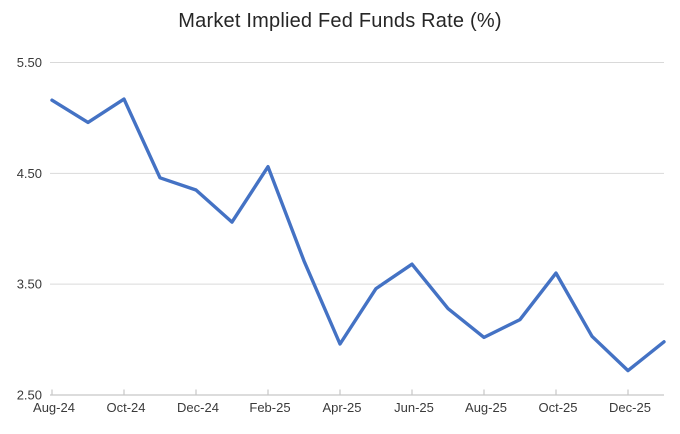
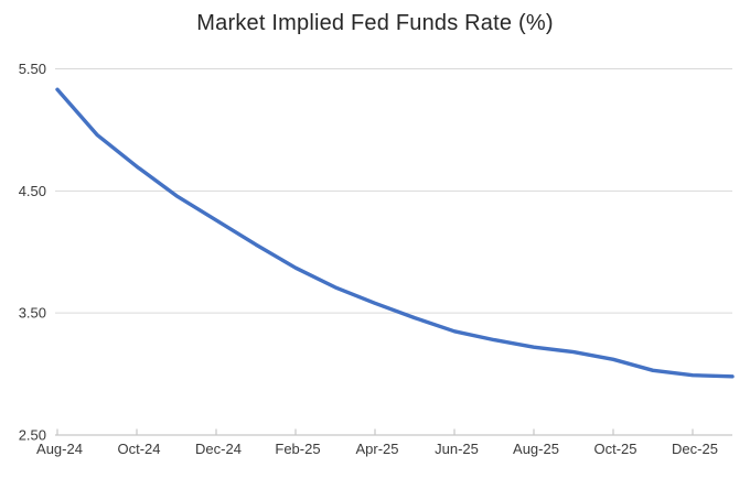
Aug-24: 5.16 -> 5.33
Oct-24: 5.17 -> 4.70
Dec-24: 4.35 -> 4.26
Feb-25: 4.56 -> 3.87
Apr-25: 2.96 -> 3.58
Jun-25: 3.68 -> 3.35
Aug-25: 3.02 -> 3.22
Oct-25: 3.60 -> 3.12
Dec-25: 2.72 -> 2.99
